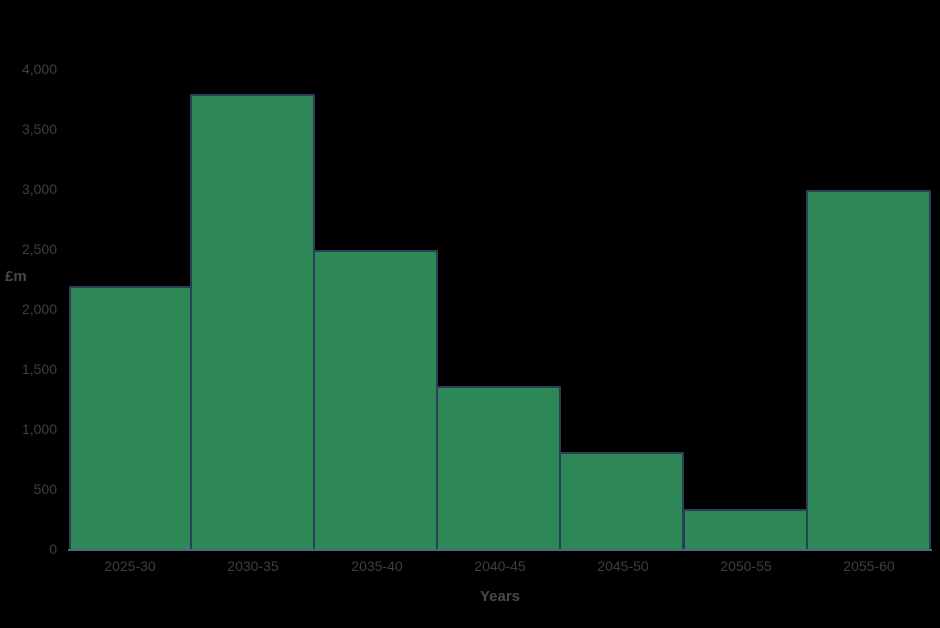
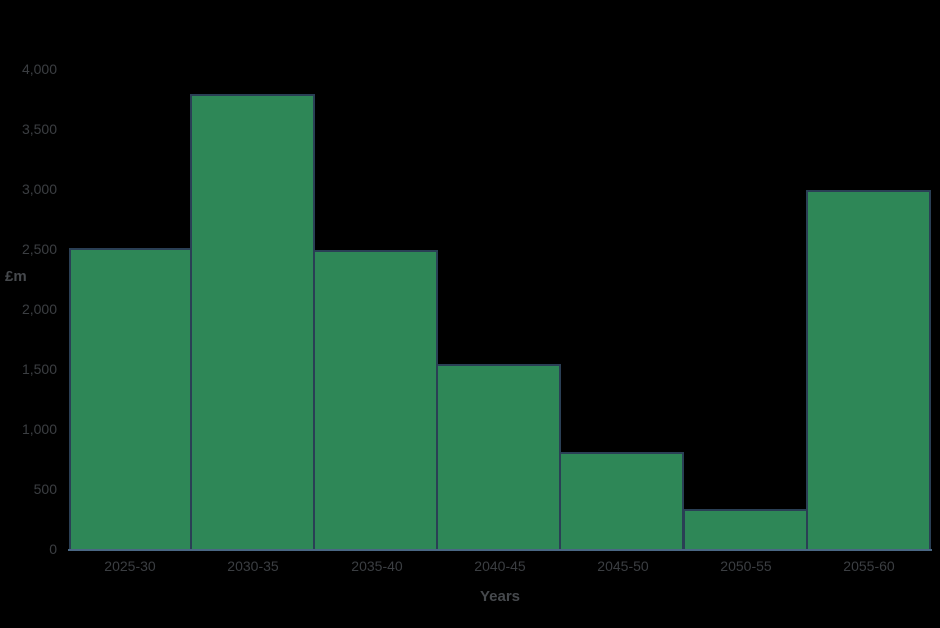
2025-30: 2200 -> 2520
2040-45: 1370 -> 1550
